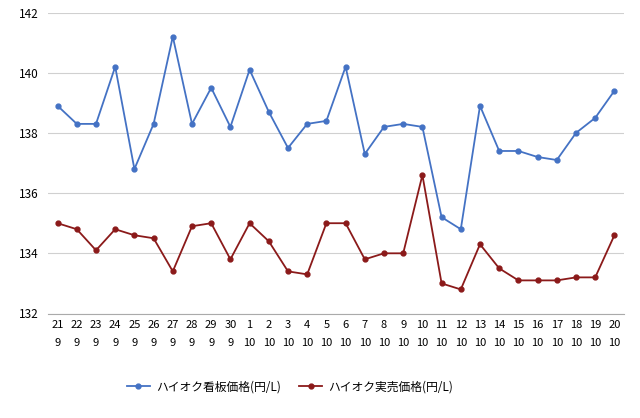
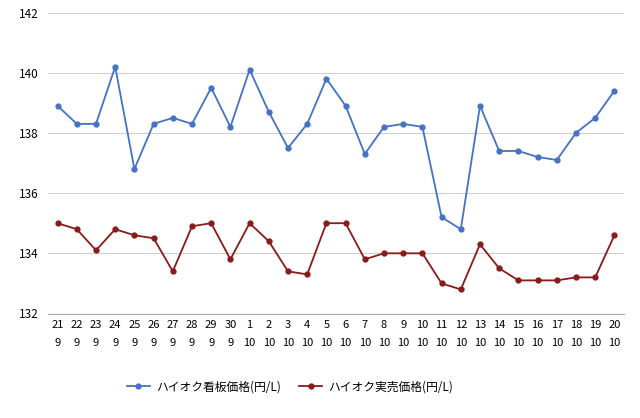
ハイオク看板価格(円/L)/27: 141.2 -> 138.5
ハイオク看板価格(円/L)/5: 138.4 -> 139.8
ハイオク看板価格(円/L)/6: 140.2 -> 138.9
ハイオク実売価格(円/L)/10: 136.6 -> 134.0
